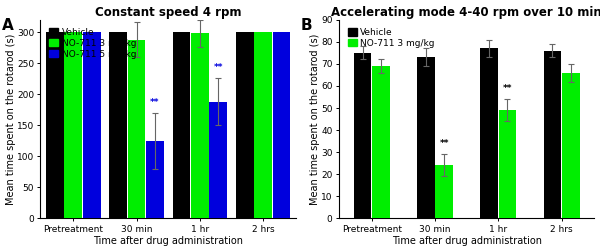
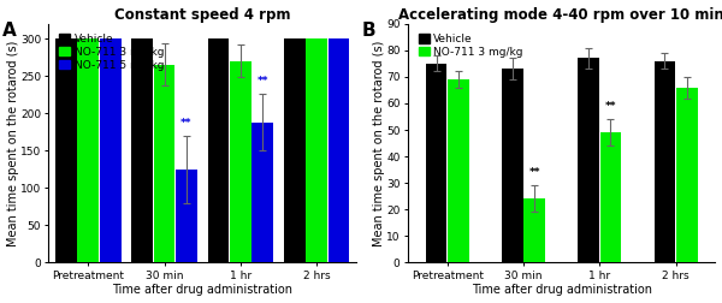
Constant speed 4 rpm/NO-711 3 mg/kg/30 min: 288 -> 265
Constant speed 4 rpm/NO-711 3 mg/kg/1 hr: 298 -> 270
